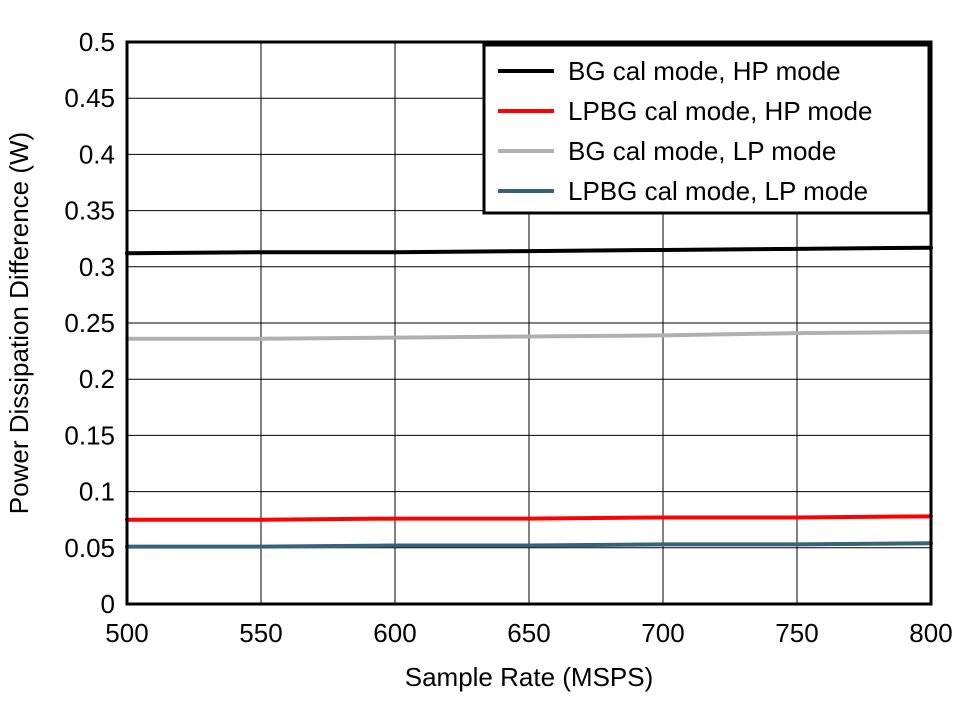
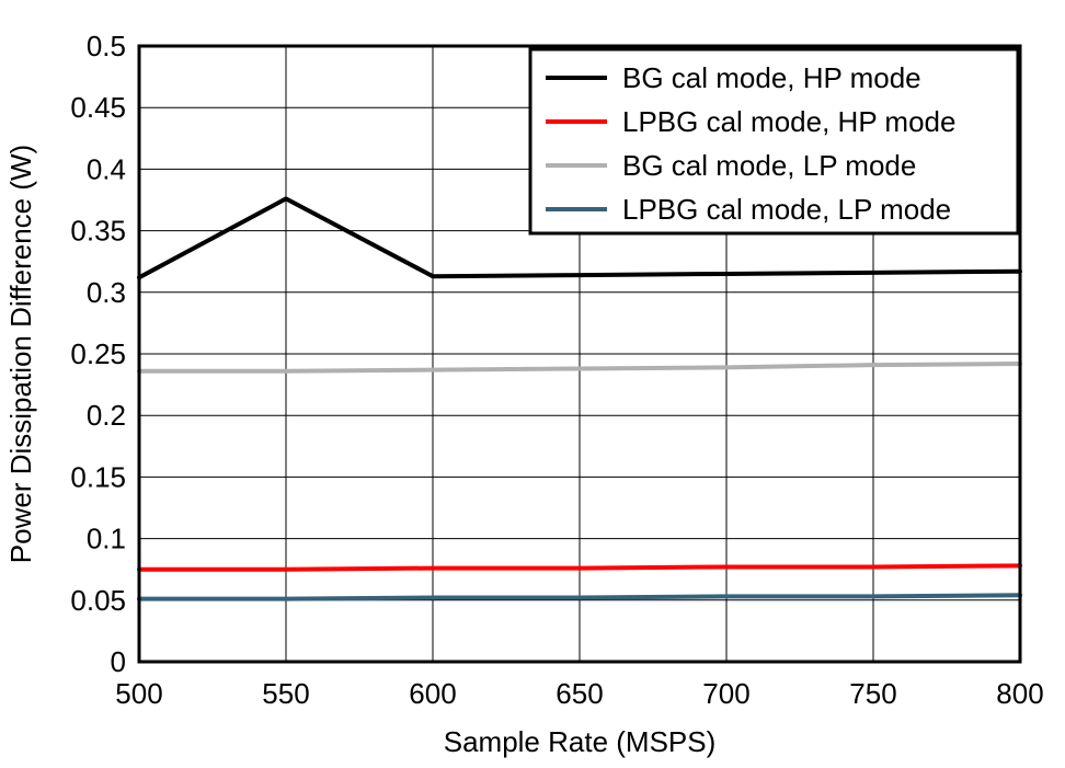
BG cal mode, HP mode/550: 0.313 -> 0.376
